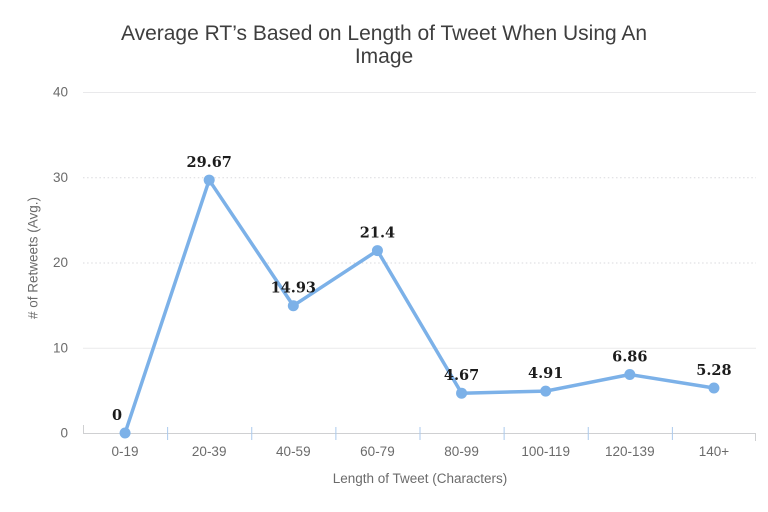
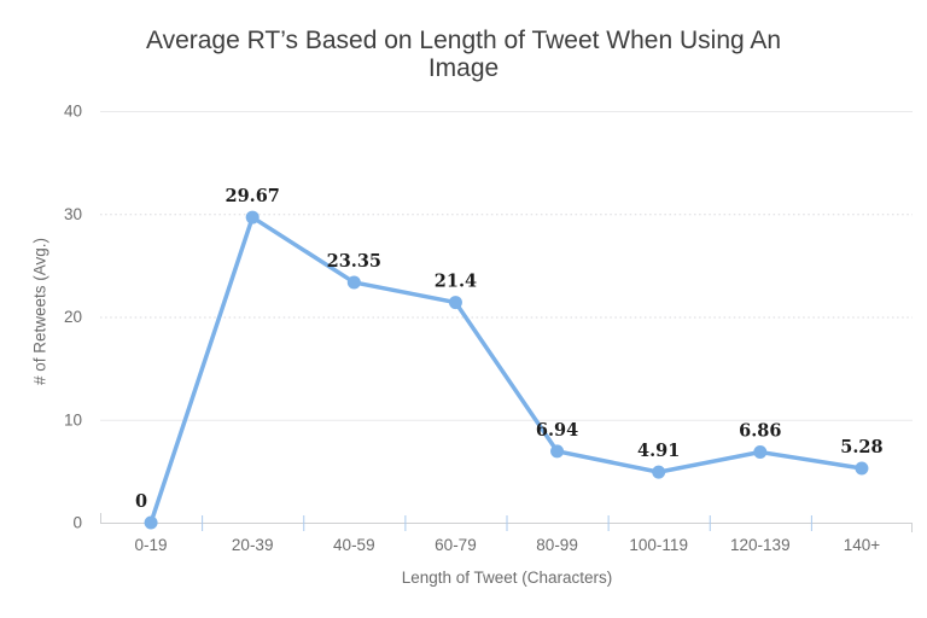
40-59: 14.93 -> 23.35
80-99: 4.67 -> 6.94
